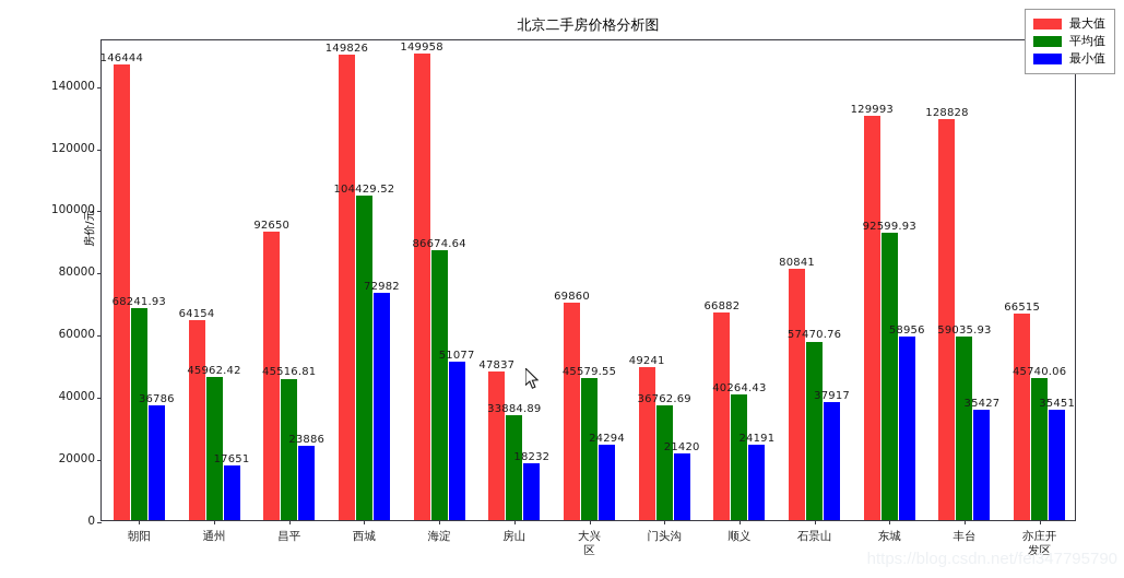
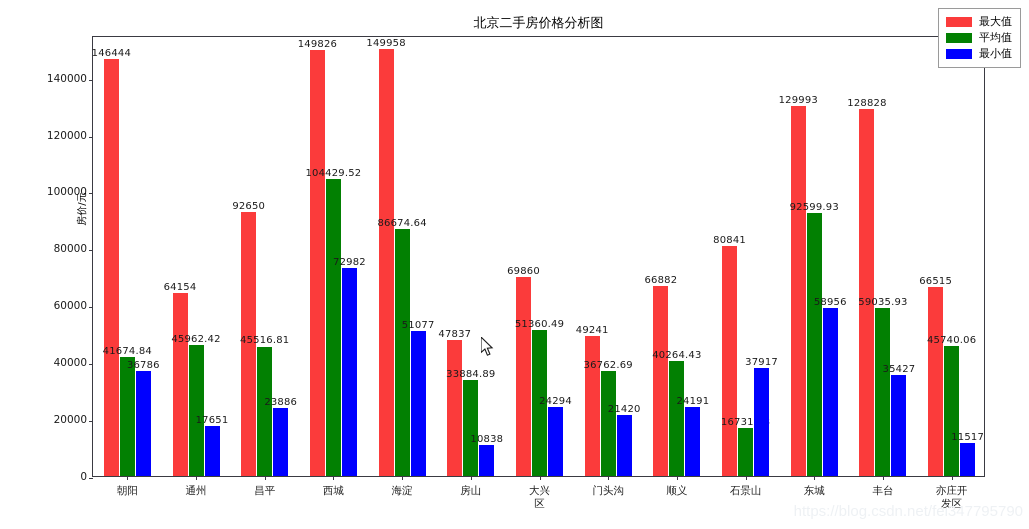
平均值/朝阳: 68241.93 -> 41674.84
最小值/房山: 18232 -> 10838
平均值/大兴 区: 45579.55 -> 51360.49
平均值/石景山: 57470.76 -> 16731.98
最小值/亦庄开发区: 35451 -> 11517
